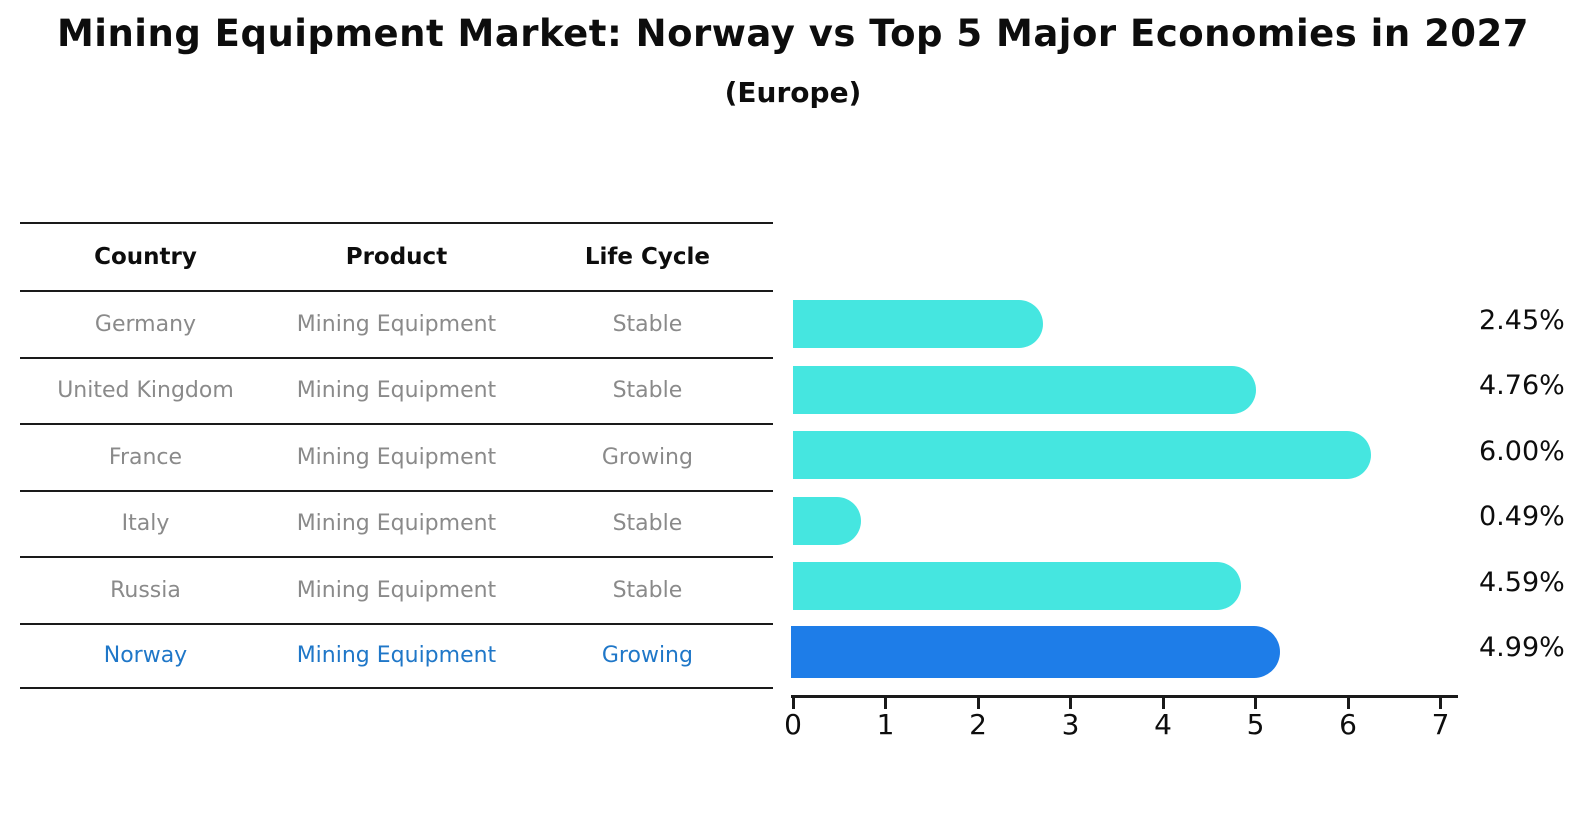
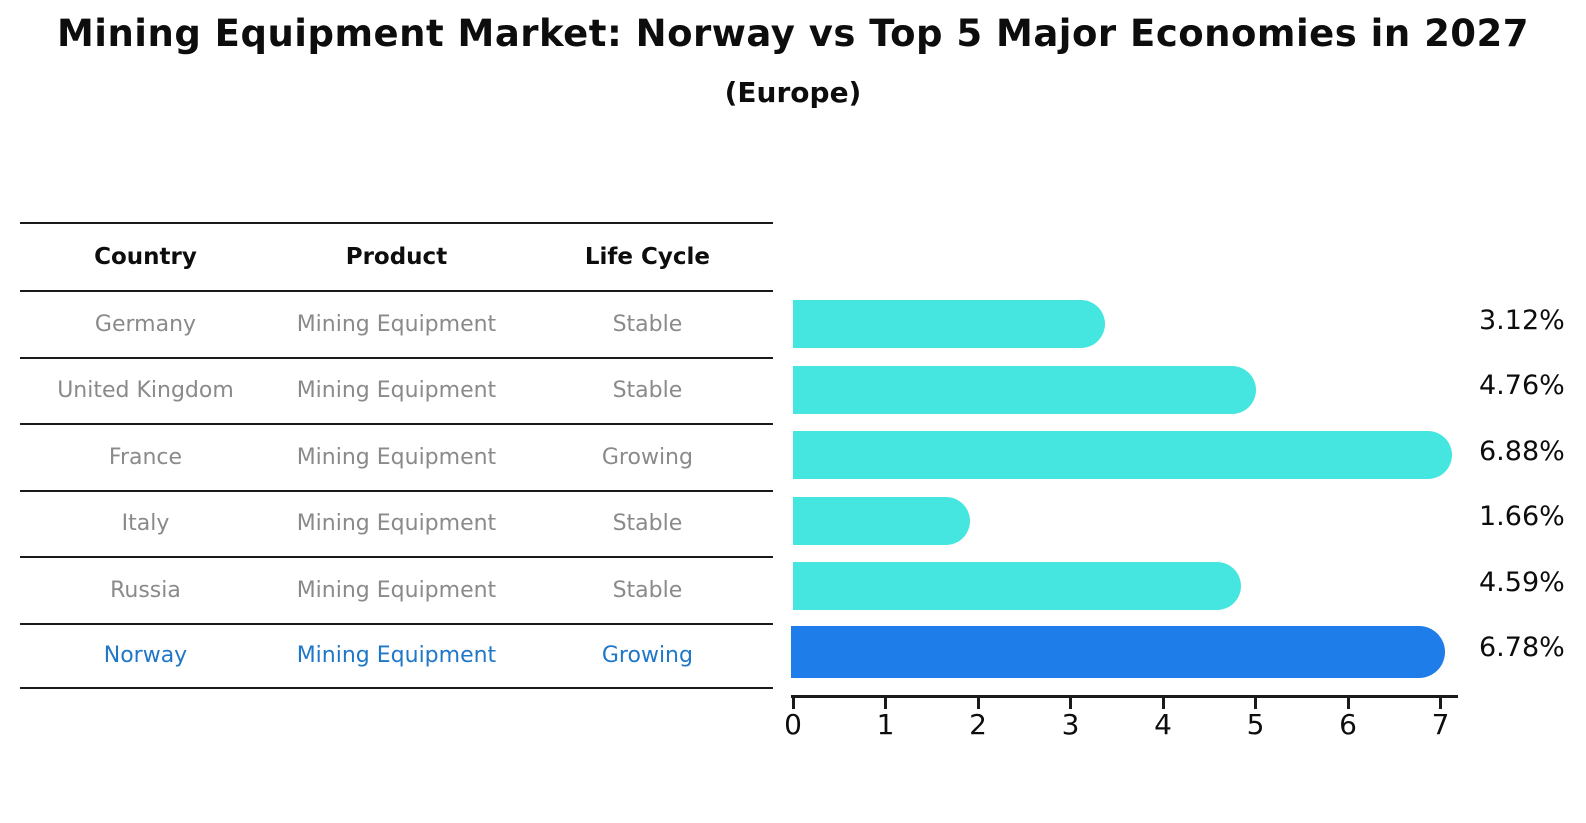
Germany: 2.45% -> 3.12%
France: 6.00% -> 6.88%
Italy: 0.49% -> 1.66%
Norway: 4.99% -> 6.78%
